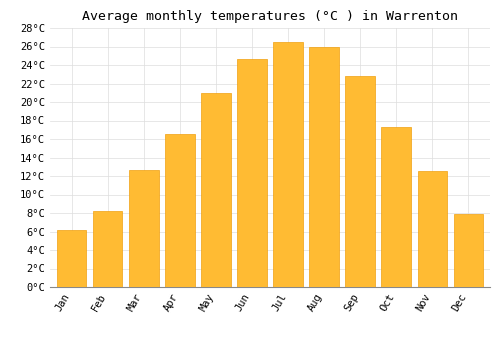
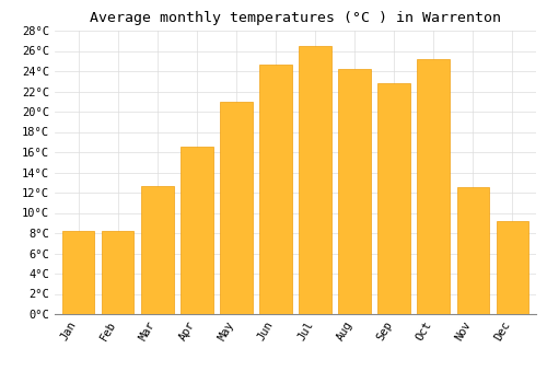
Jan: 6.2°C -> 8.2°C
Aug: 25.9°C -> 24.2°C
Oct: 17.3°C -> 25.2°C
Dec: 7.9°C -> 9.2°C
